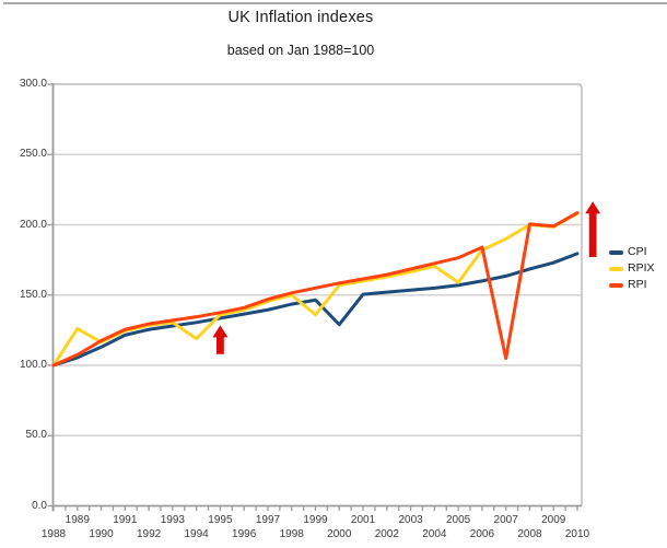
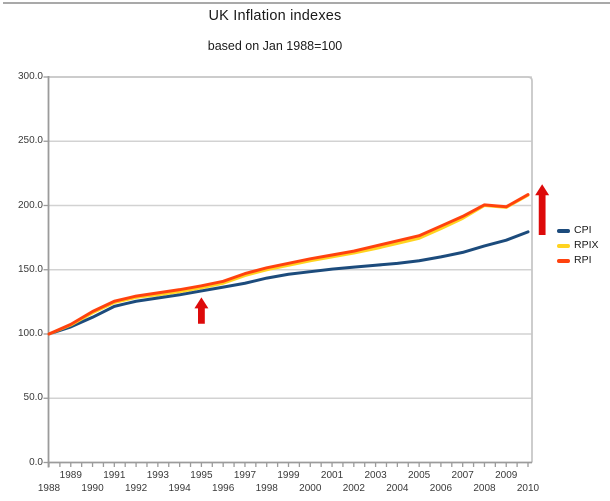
RPIX/1989: 126 -> 107
RPIX/1994: 119 -> 133
RPIX/1999: 136 -> 154
CPI/2000: 129 -> 148
RPIX/2005: 159 -> 174
RPI/2007: 105 -> 192
